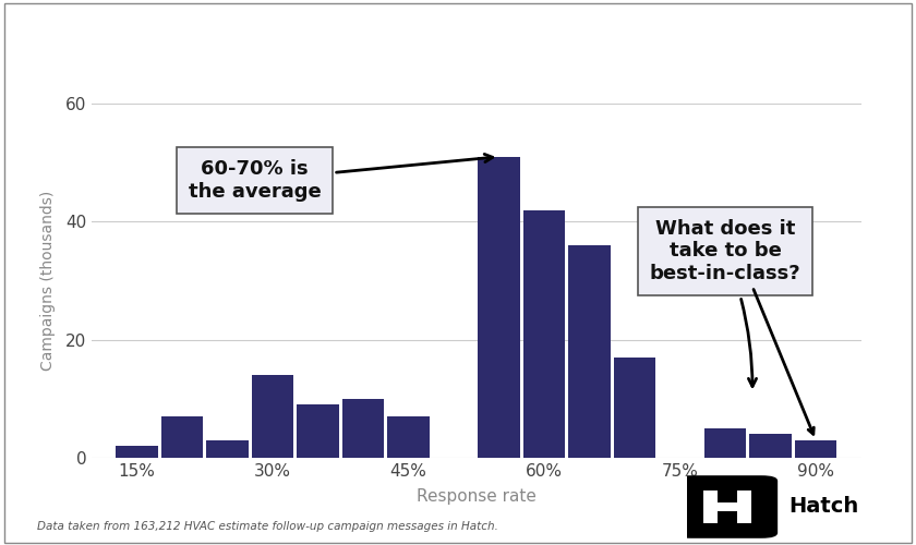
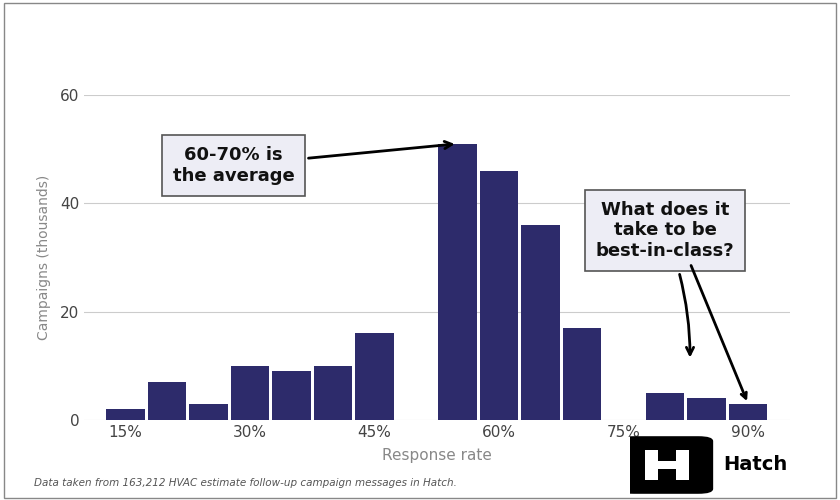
30%: 14 -> 10
45%: 7 -> 16
60%: 42 -> 46
